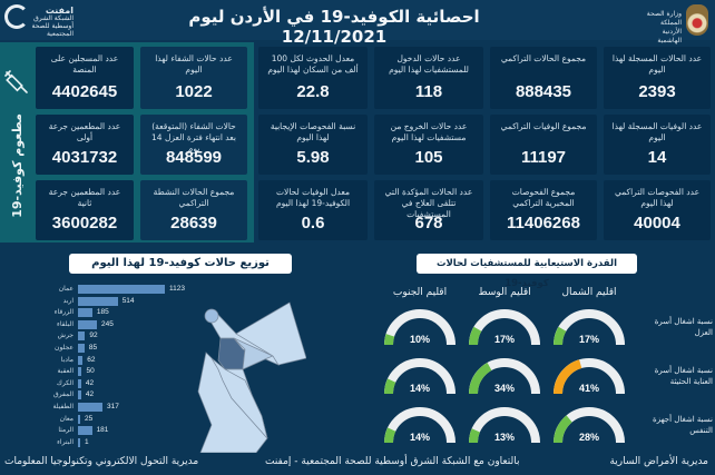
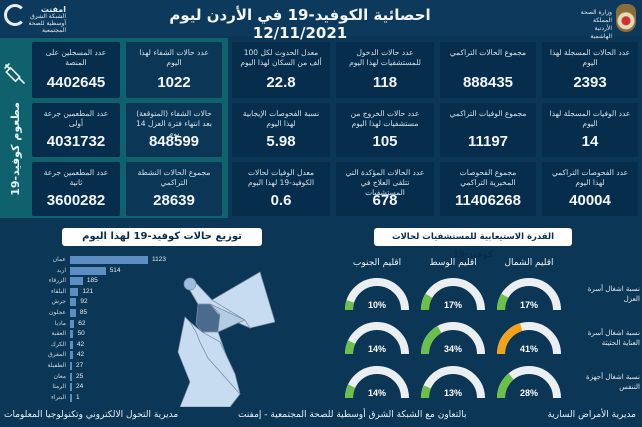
البلقاء: 245 -> 121
الطفيلة: 317 -> 27
الرمثا: 181 -> 24
